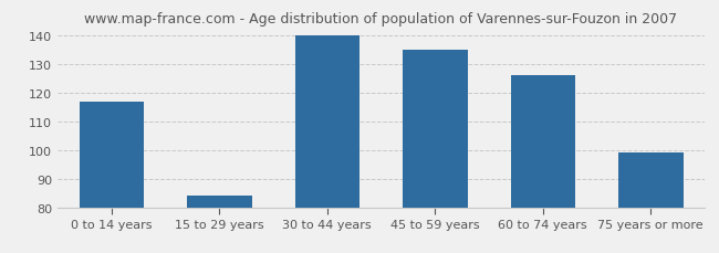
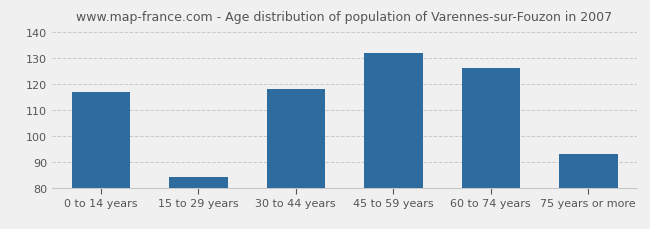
30 to 44 years: 140 -> 118
45 to 59 years: 135 -> 132
75 years or more: 99 -> 93
